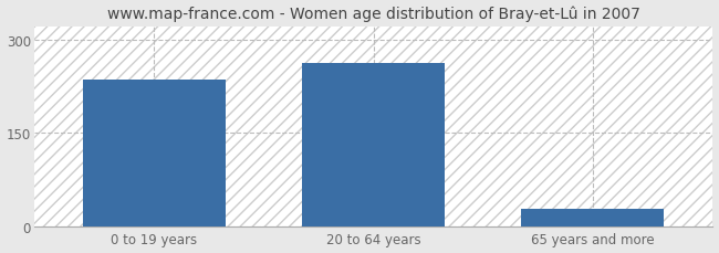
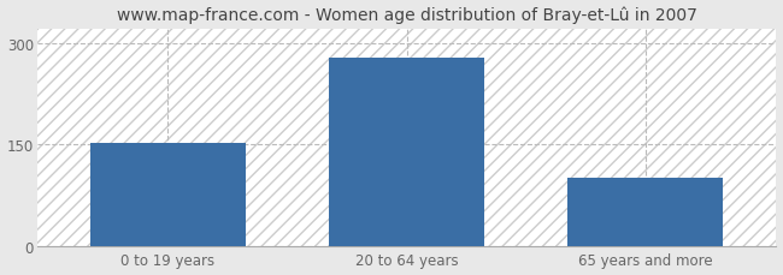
0 to 19 years: 236 -> 153
20 to 64 years: 262 -> 278
65 years and more: 28 -> 100
